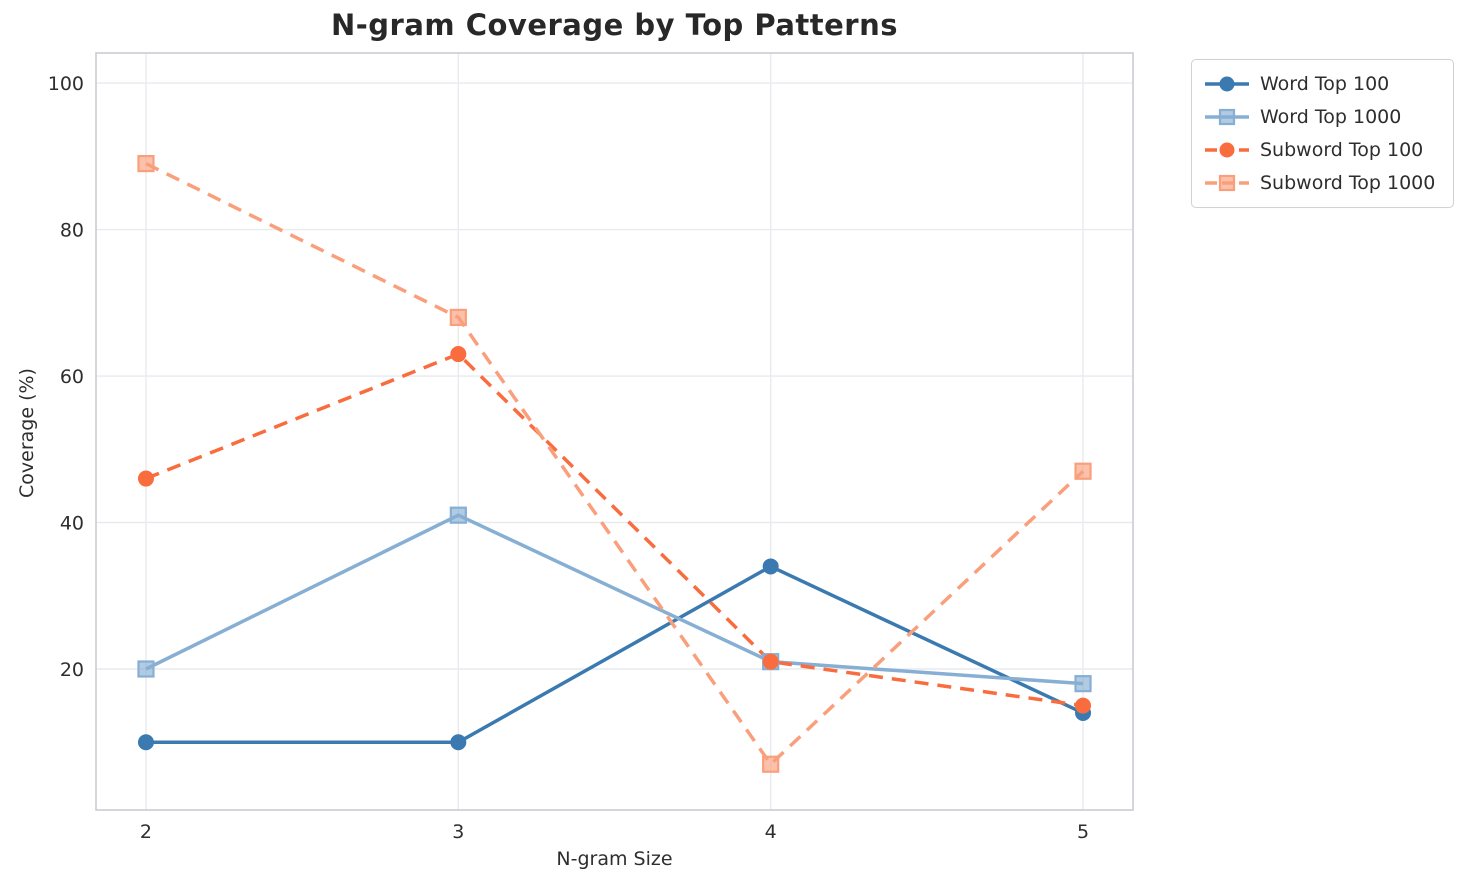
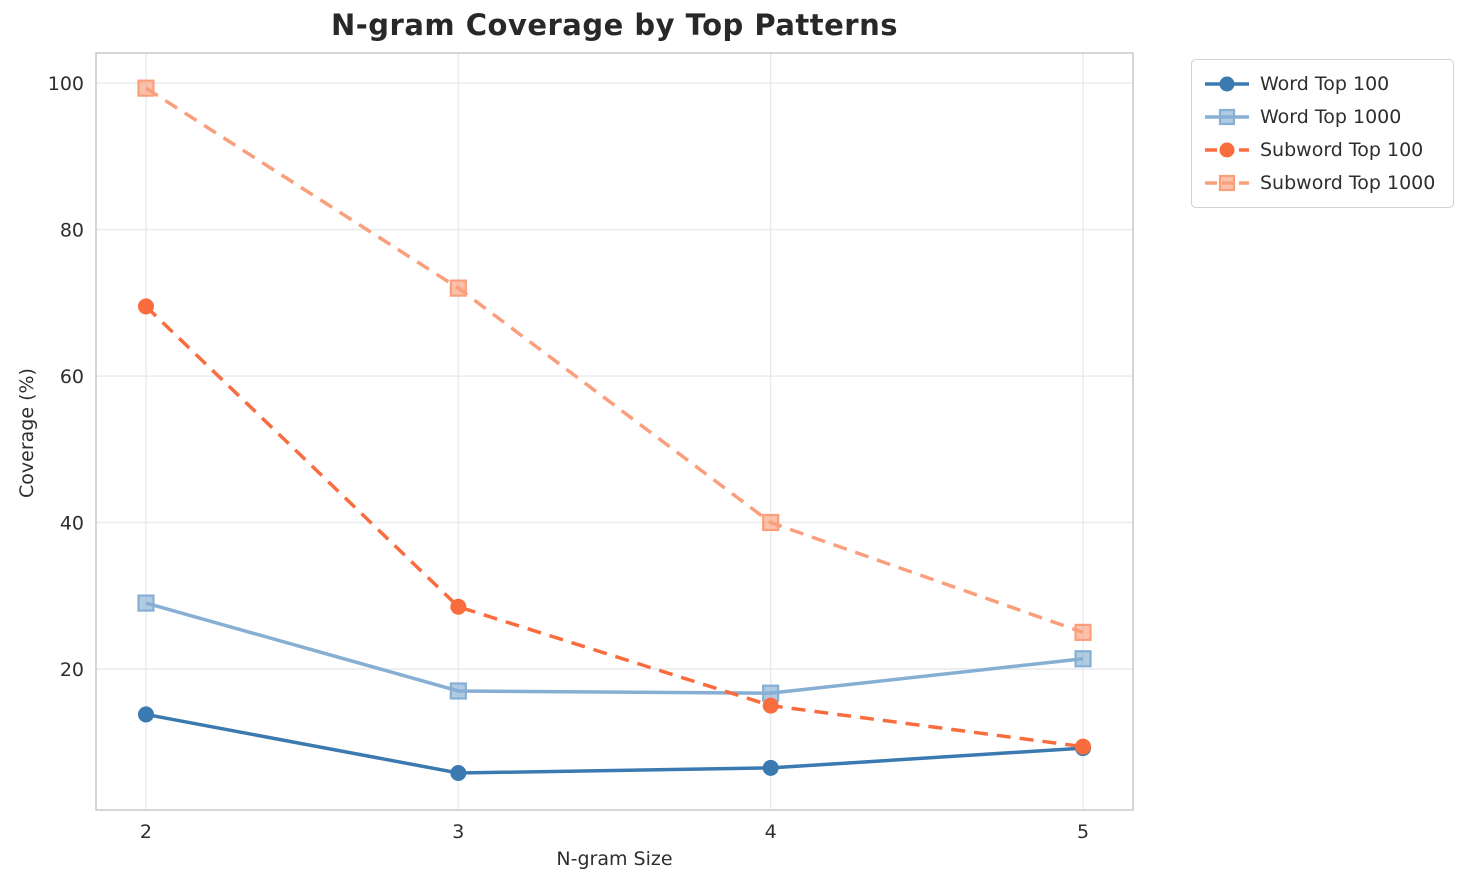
Word Top 100/2: 10 -> 14
Word Top 1000/2: 20 -> 29
Subword Top 100/2: 46 -> 70
Subword Top 1000/2: 89 -> 99
Word Top 100/3: 10 -> 6
Word Top 1000/3: 41 -> 17
Subword Top 100/3: 63 -> 28
Subword Top 1000/3: 68 -> 72
Word Top 100/4: 34 -> 6
Word Top 1000/4: 21 -> 17
Subword Top 100/4: 21 -> 15
Subword Top 1000/4: 7 -> 40
Word Top 100/5: 14 -> 9
Word Top 1000/5: 18 -> 21
Subword Top 100/5: 15 -> 9
Subword Top 1000/5: 47 -> 25
